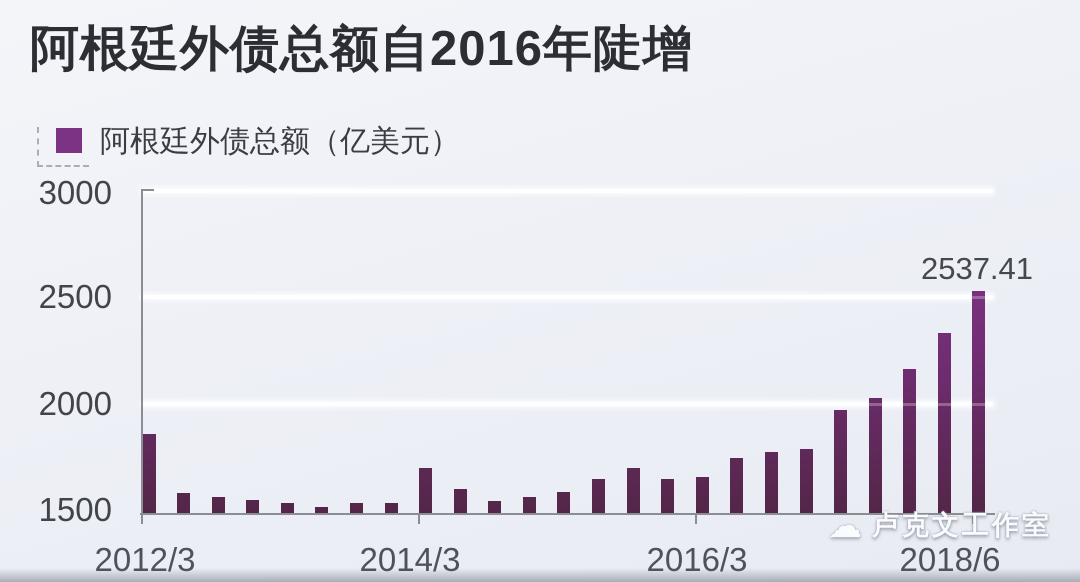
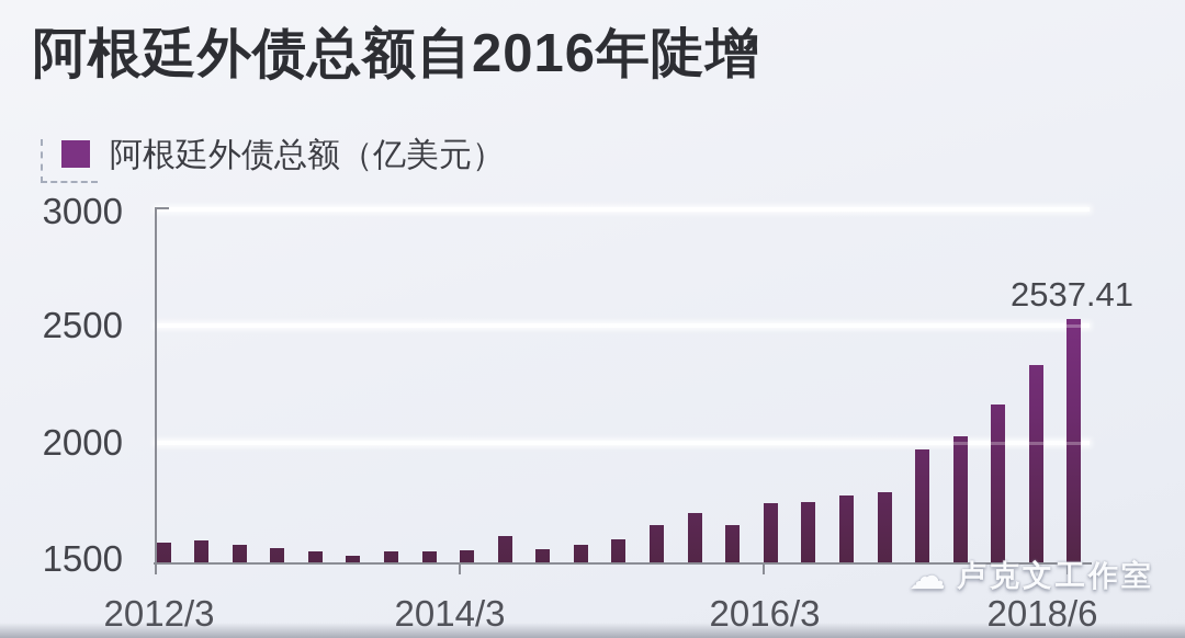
2012/3: 1870 -> 1580
2014/3: 1710 -> 1550
2016/3: 1670 -> 1750
